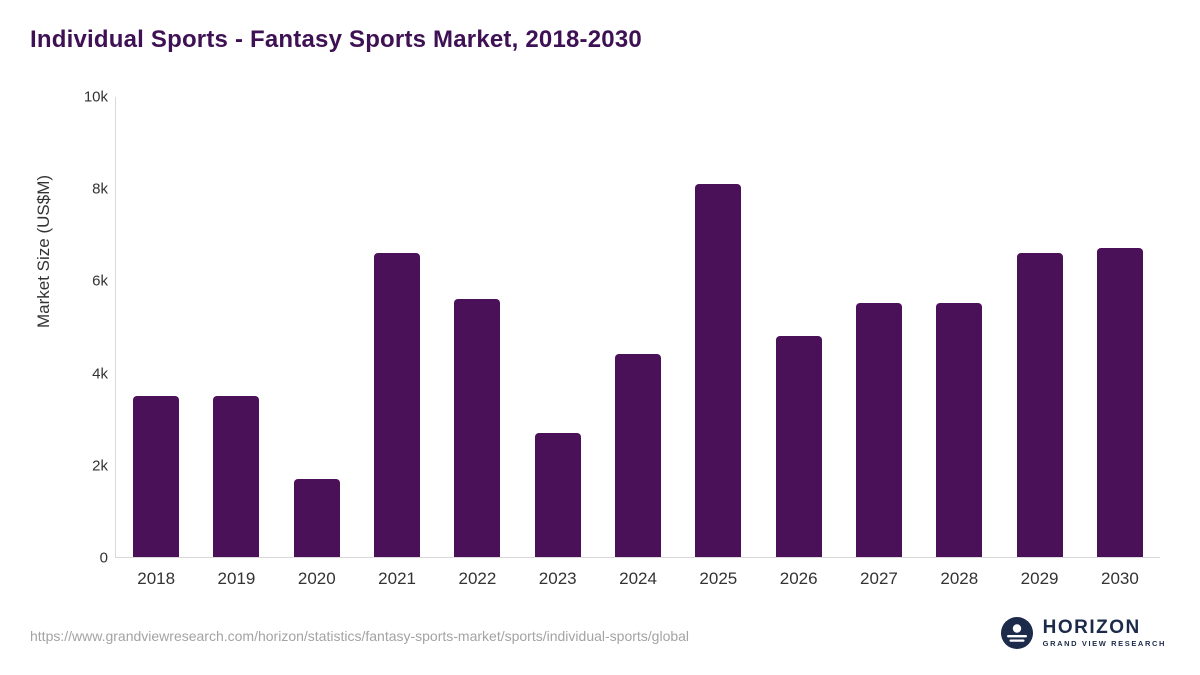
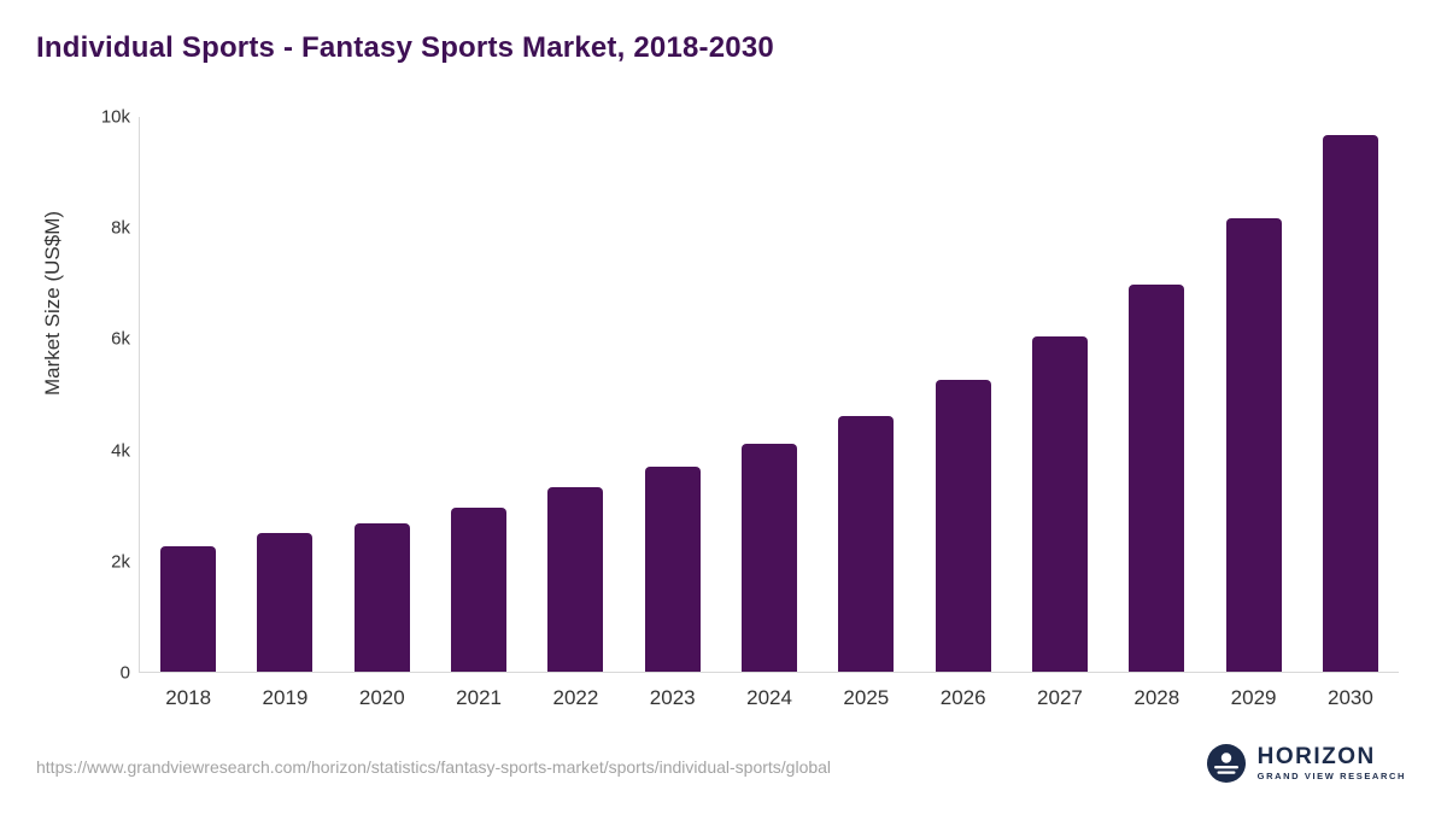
2018: 3.5k -> 2.2k
2019: 3.5k -> 2.5k
2020: 1.7k -> 2.7k
2021: 6.6k -> 3.0k
2022: 5.6k -> 3.3k
2023: 2.7k -> 3.7k
2024: 4.4k -> 4.1k
2025: 8.1k -> 4.6k
2026: 4.8k -> 5.3k
2027: 5.5k -> 6.0k
2028: 5.5k -> 7.0k
2029: 6.6k -> 8.2k
2030: 6.7k -> 9.6k
